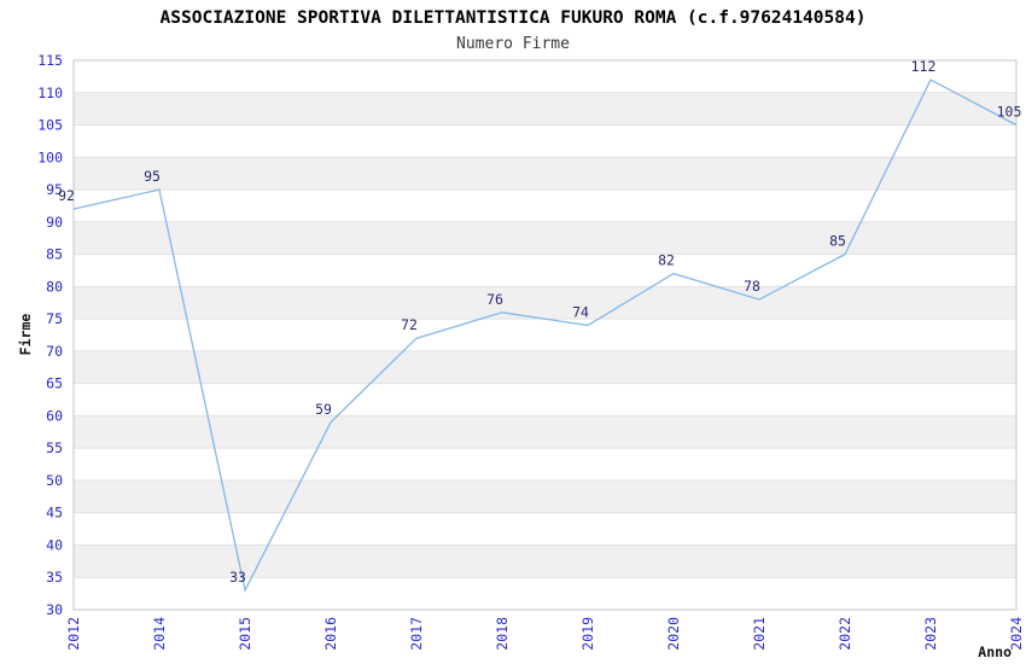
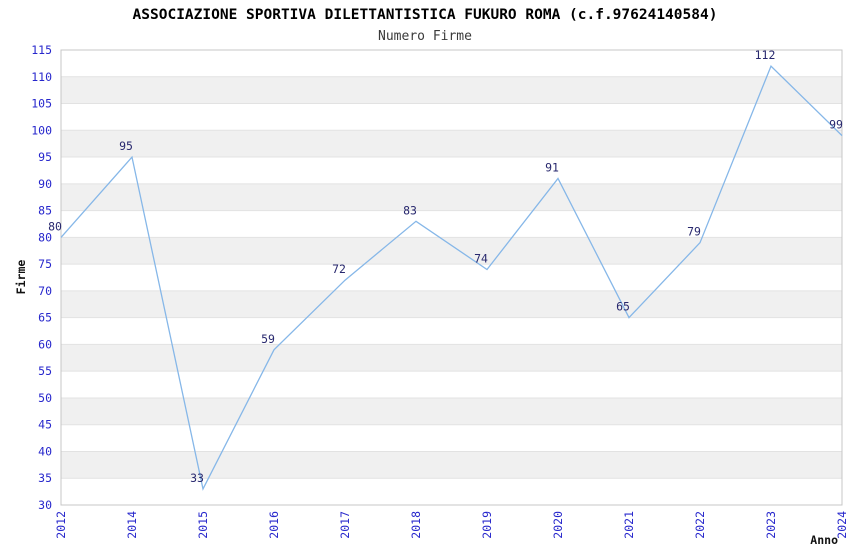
2012: 92 -> 80
2018: 76 -> 83
2020: 82 -> 91
2021: 78 -> 65
2022: 85 -> 79
2024: 105 -> 99
